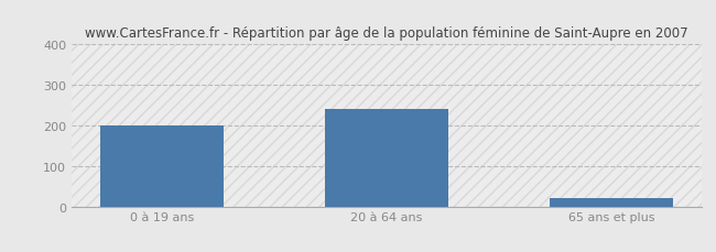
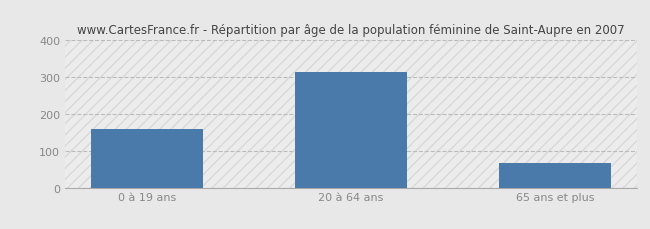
0 à 19 ans: 200 -> 158
20 à 64 ans: 240 -> 314
65 ans et plus: 20 -> 66
